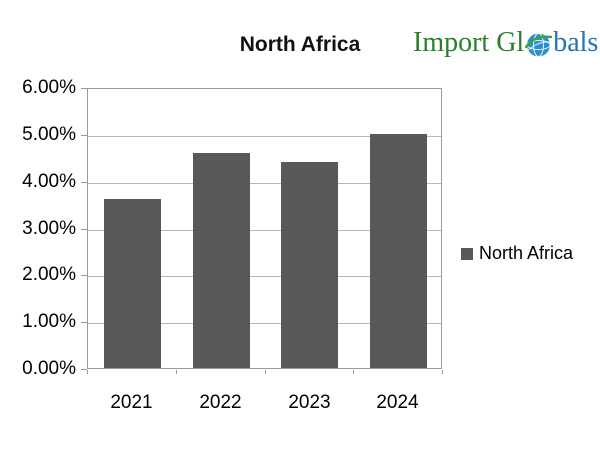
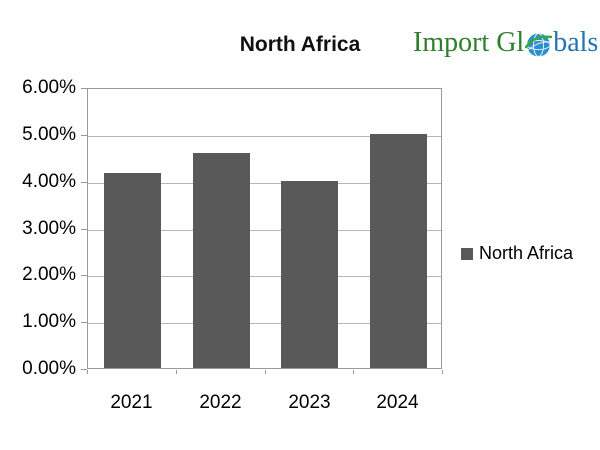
2021: 3.6% -> 4.2%
2023: 4.4% -> 4.0%
